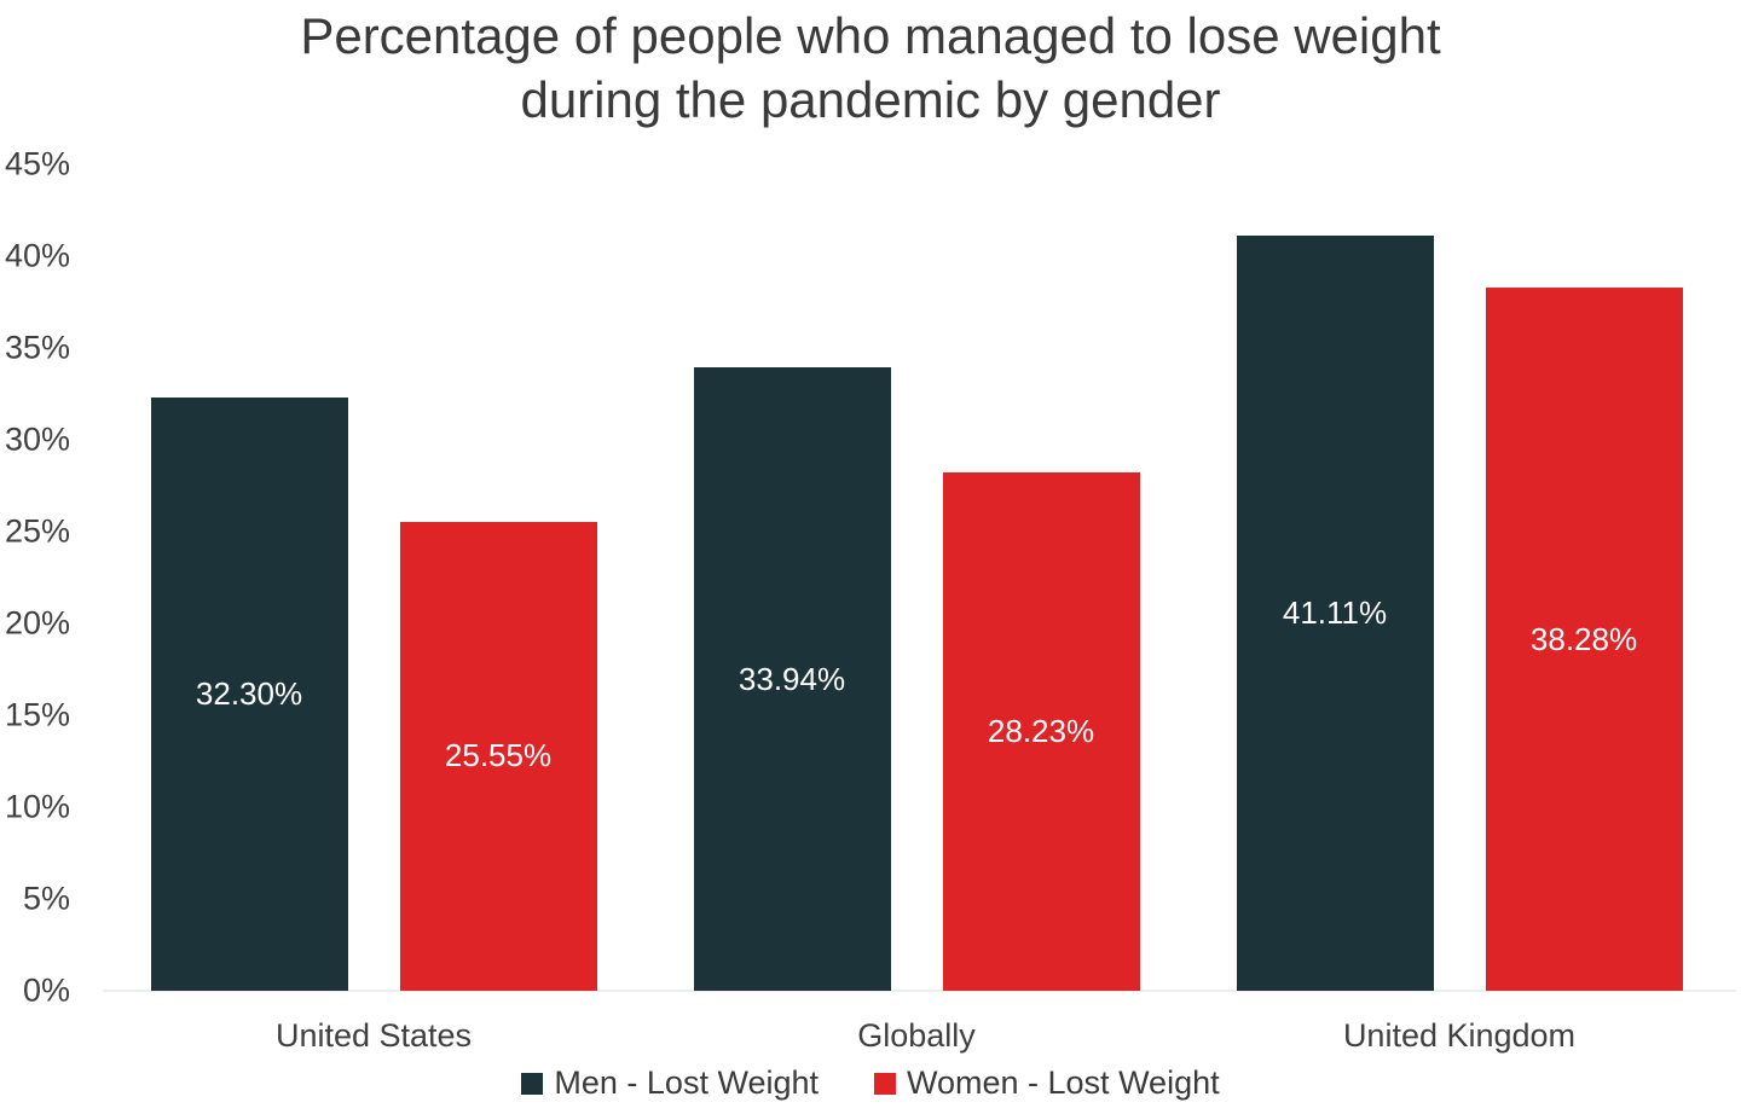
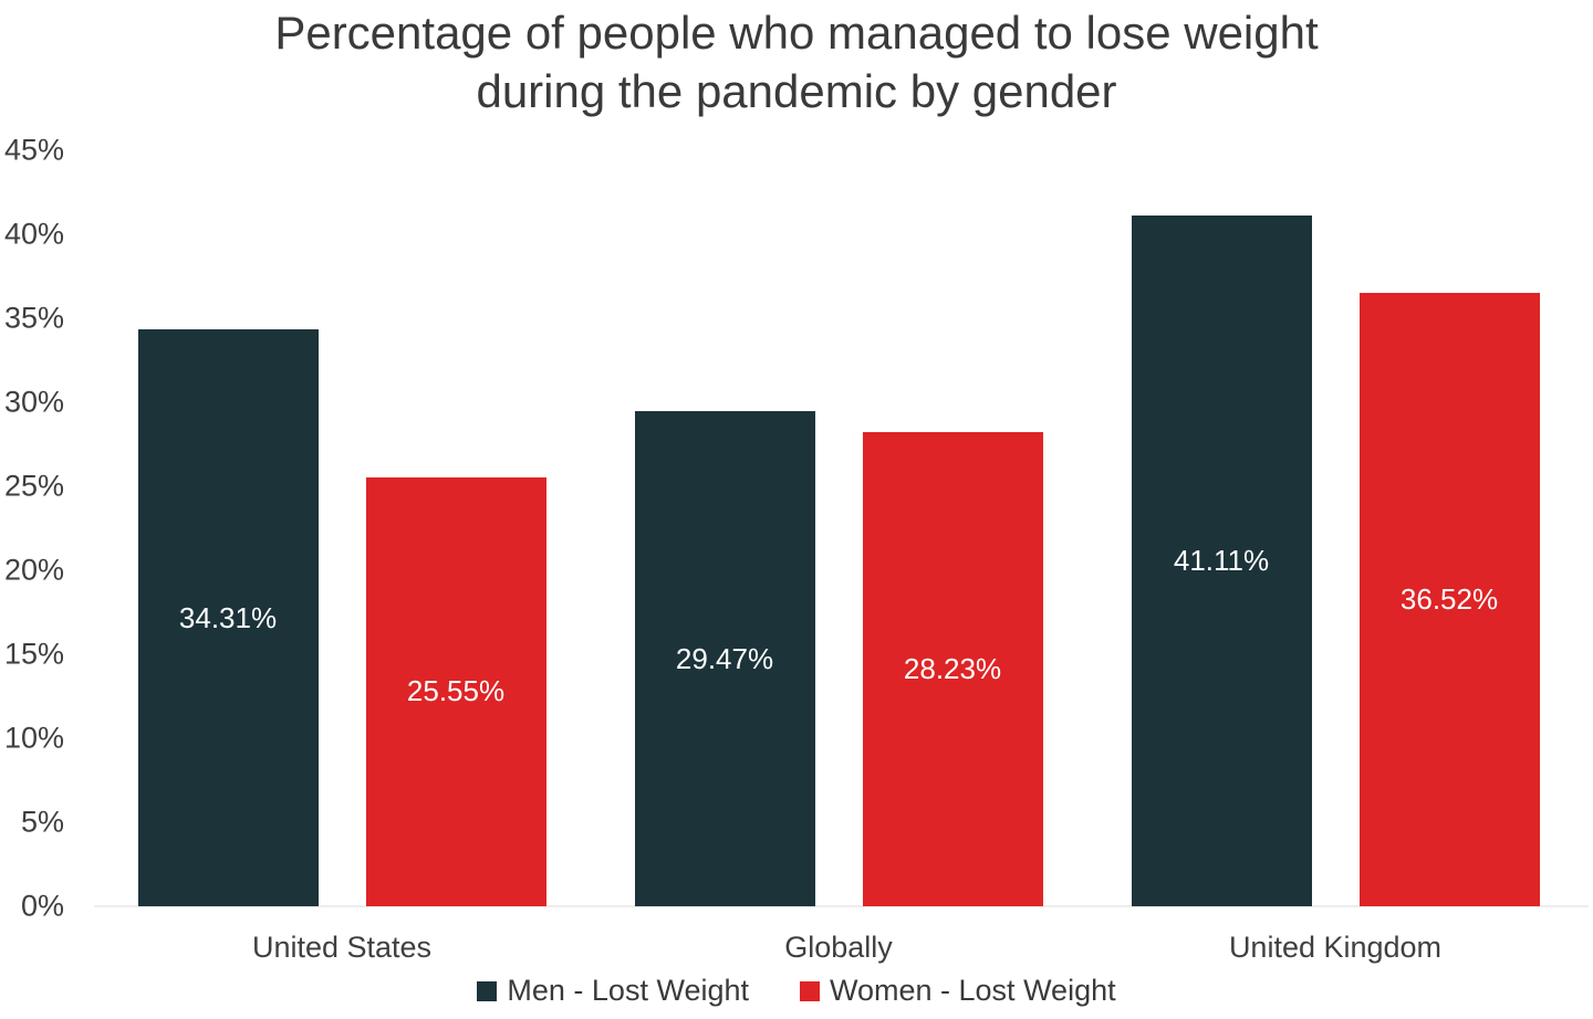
Men - Lost Weight/United States: 32.30% -> 34.31%
Men - Lost Weight/Globally: 33.94% -> 29.47%
Women - Lost Weight/United Kingdom: 38.28% -> 36.52%
